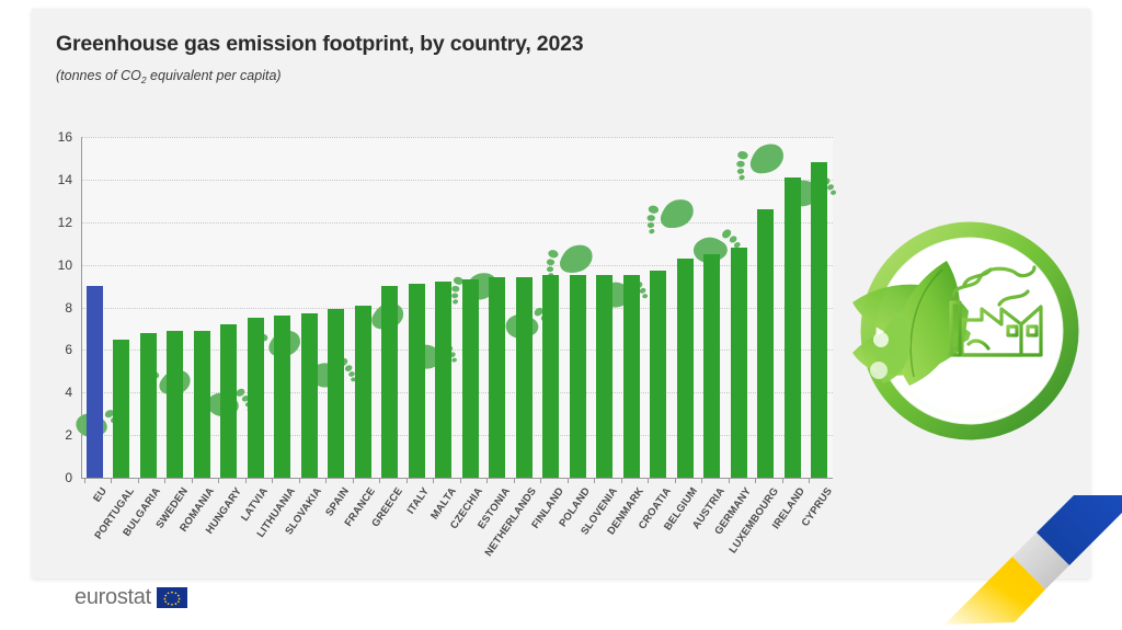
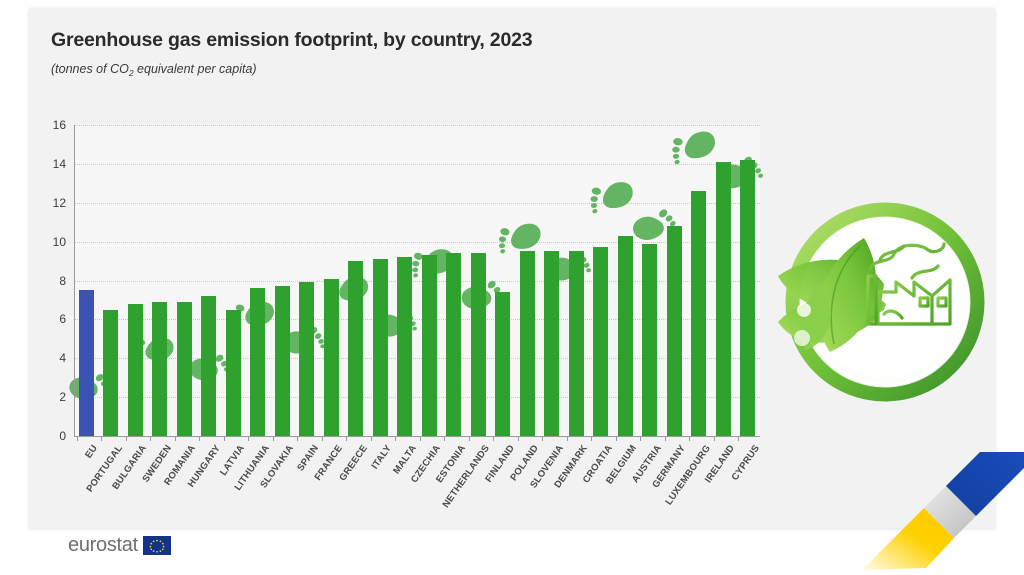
EU: 9.0 -> 7.5
LATVIA: 7.5 -> 6.5
FINLAND: 9.5 -> 7.4
AUSTRIA: 10.5 -> 9.9
CYPRUS: 14.8 -> 14.2
